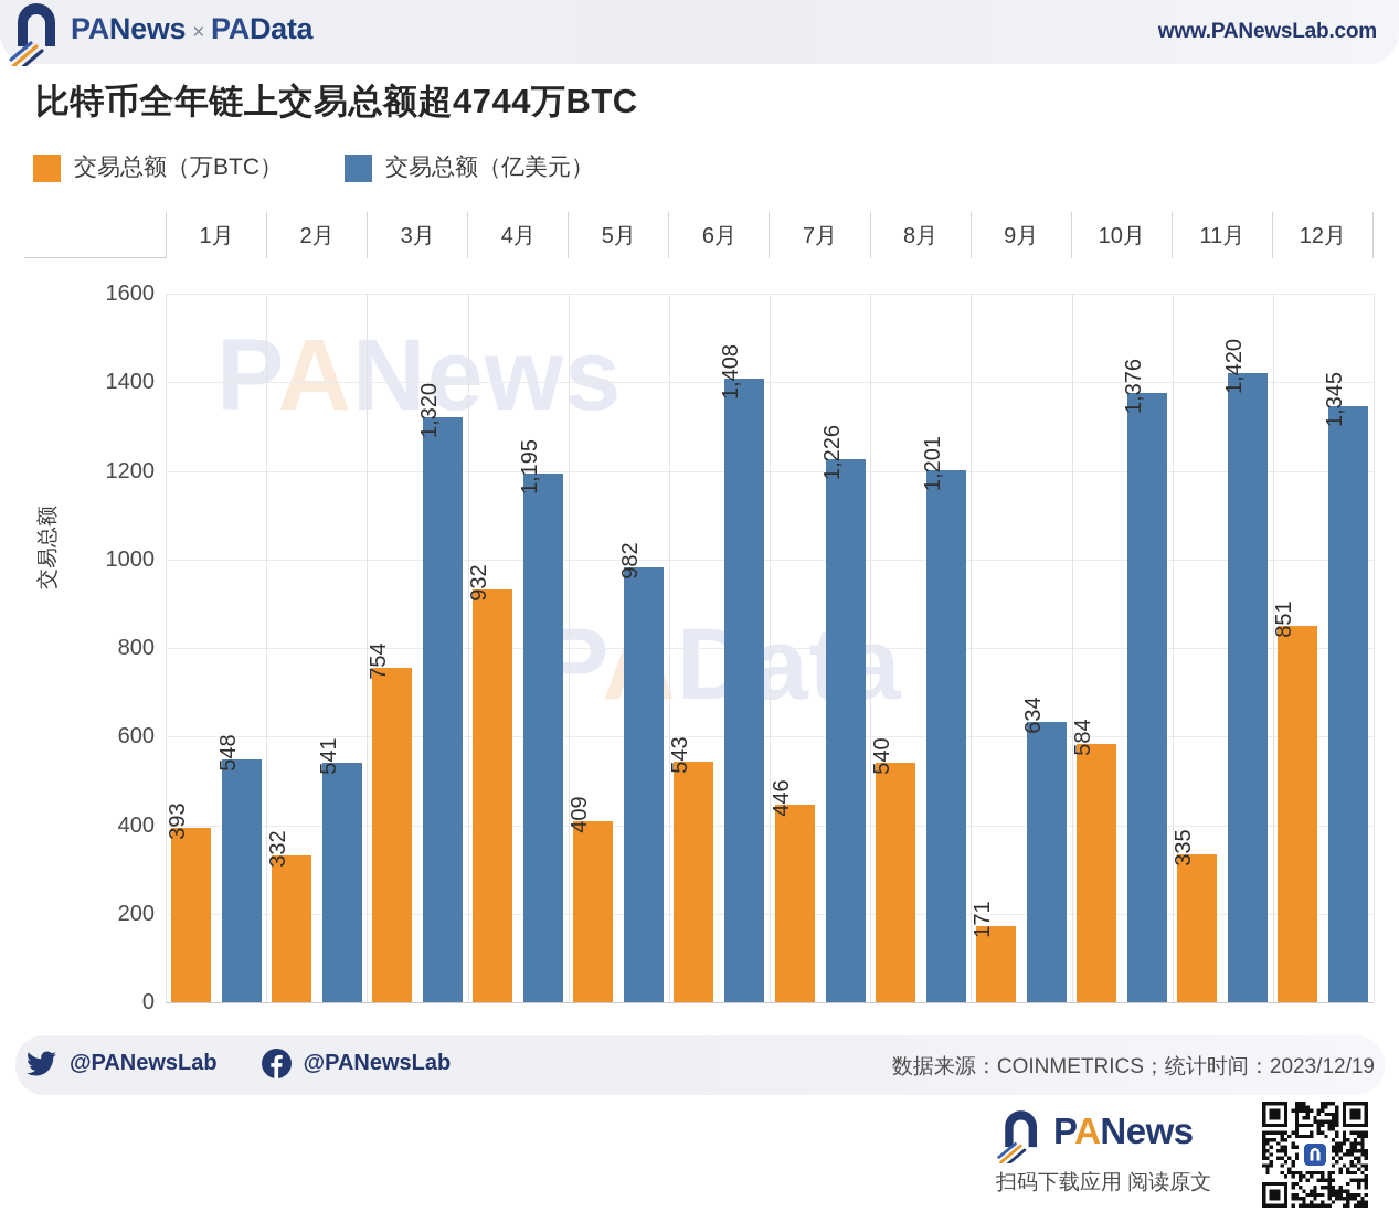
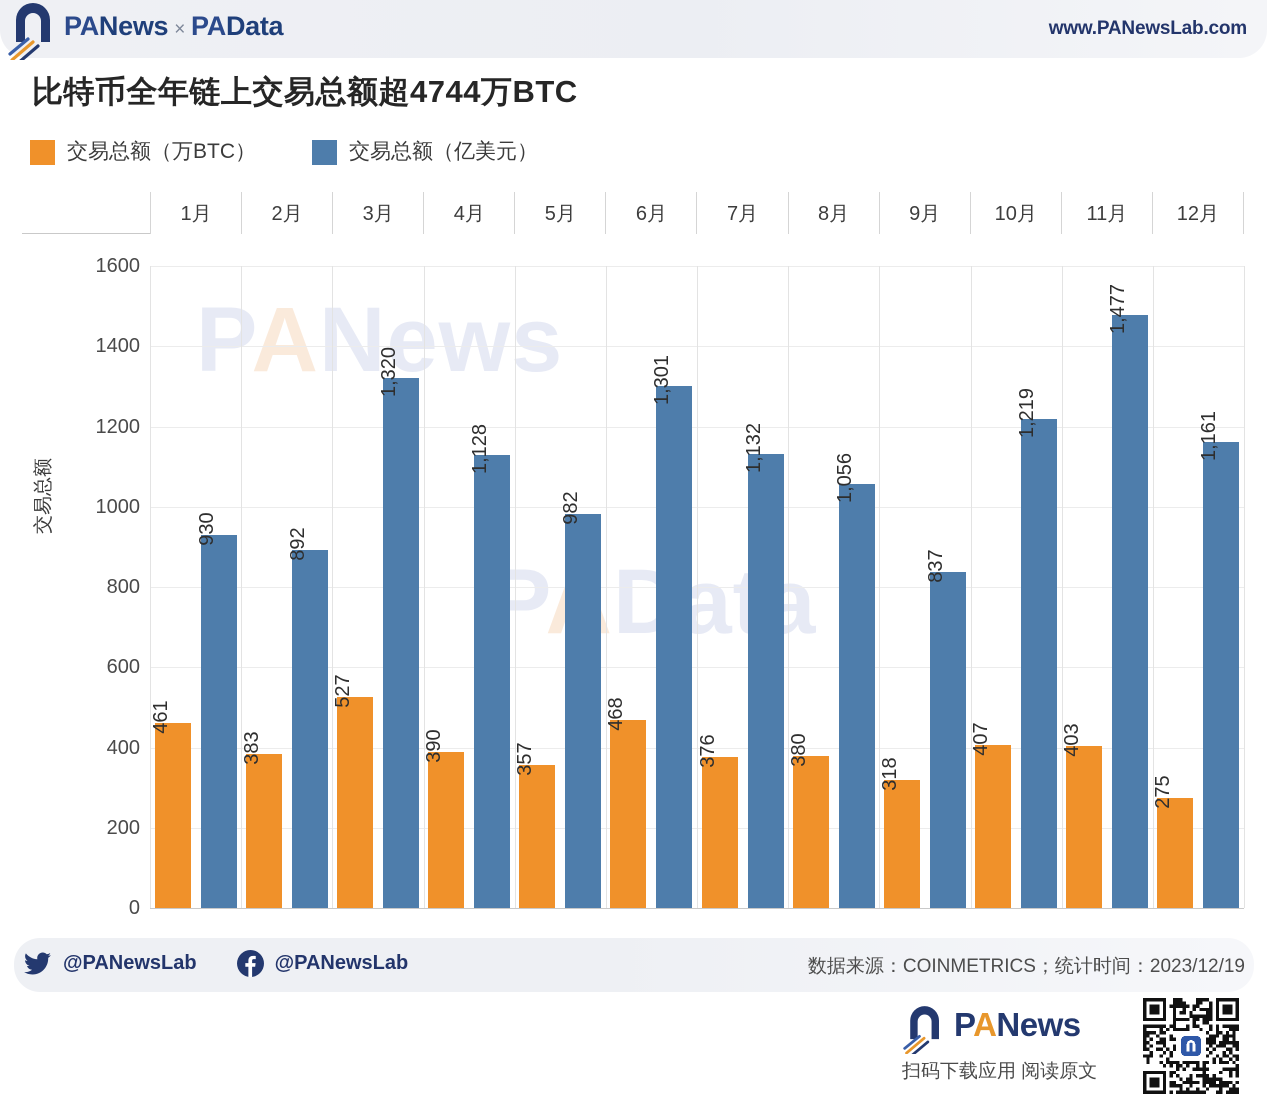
交易总额（万BTC）/1月: 393 -> 461
交易总额（亿美元）/1月: 548 -> 930
交易总额（万BTC）/2月: 332 -> 383
交易总额（亿美元）/2月: 541 -> 892
交易总额（万BTC）/3月: 754 -> 527
交易总额（万BTC）/4月: 932 -> 390
交易总额（亿美元）/4月: 1,195 -> 1,128
交易总额（万BTC）/5月: 409 -> 357
交易总额（万BTC）/6月: 543 -> 468
交易总额（亿美元）/6月: 1,408 -> 1,301
交易总额（万BTC）/7月: 446 -> 376
交易总额（亿美元）/7月: 1,226 -> 1,132
交易总额（万BTC）/8月: 540 -> 380
交易总额（亿美元）/8月: 1,201 -> 1,056
交易总额（万BTC）/9月: 171 -> 318
交易总额（亿美元）/9月: 634 -> 837
交易总额（万BTC）/10月: 584 -> 407
交易总额（亿美元）/10月: 1,376 -> 1,219
交易总额（万BTC）/11月: 335 -> 403
交易总额（亿美元）/11月: 1,420 -> 1,477
交易总额（万BTC）/12月: 851 -> 275
交易总额（亿美元）/12月: 1,345 -> 1,161
